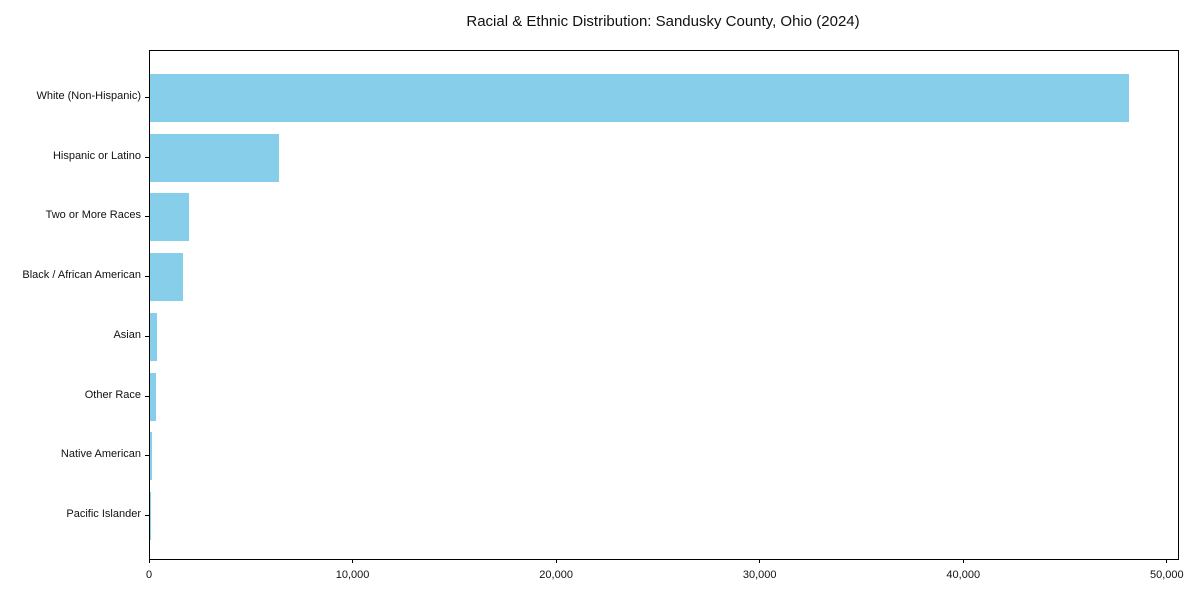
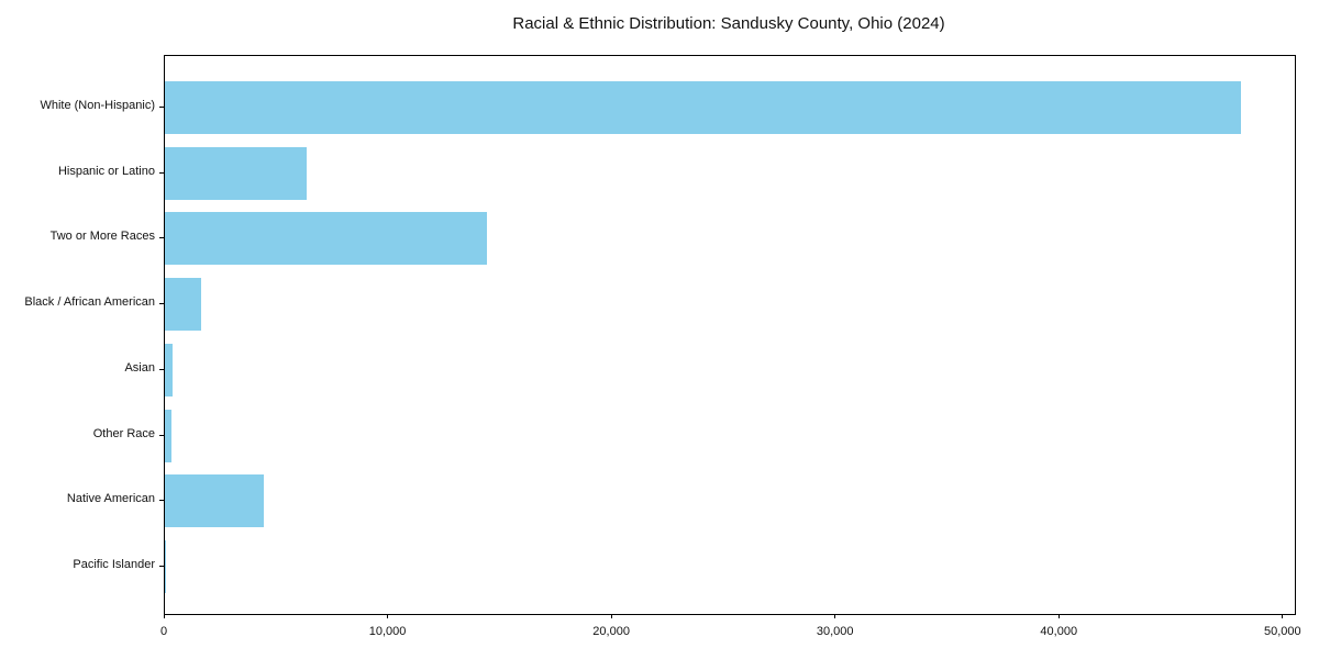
Two or More Races: 1900 -> 14400
Native American: 100 -> 4400
